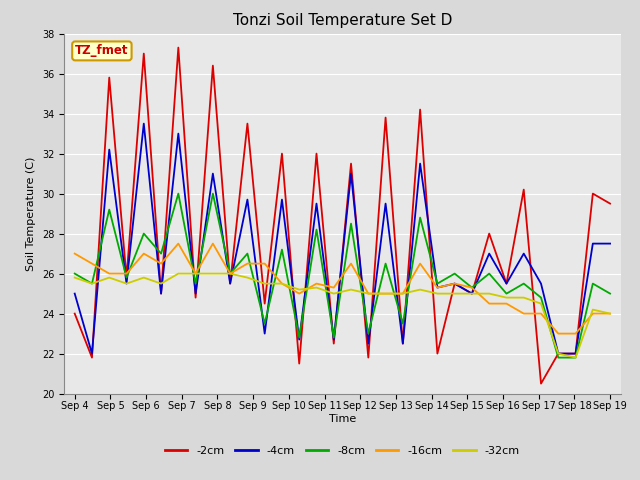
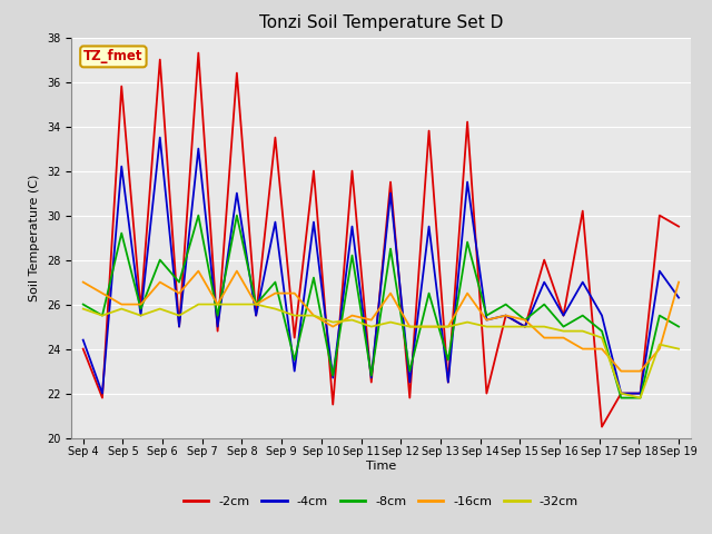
-4cm/Sep 4: 25.0 -> 24.4
-4cm/Sep 19: 27.5 -> 26.3
-16cm/Sep 19: 24.0 -> 27.0
